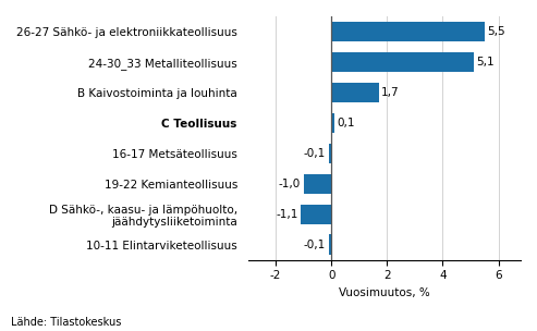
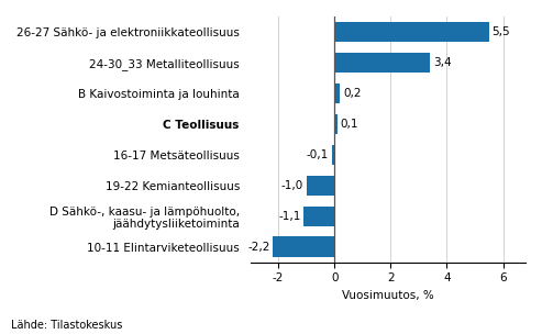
24-30_33 Metalliteollisuus: 5,1 -> 3,4
B Kaivostoiminta ja louhinta: 1,7 -> 0,2
10-11 Elintarviketeollisuus: -0,1 -> -2,2
